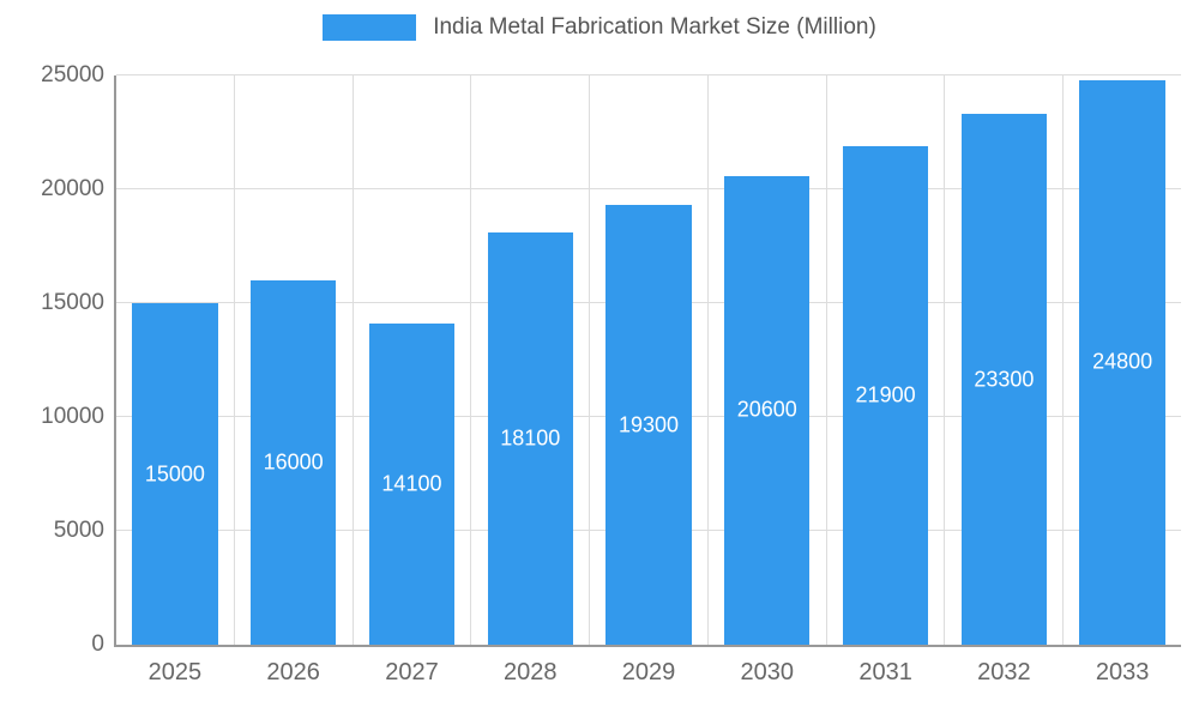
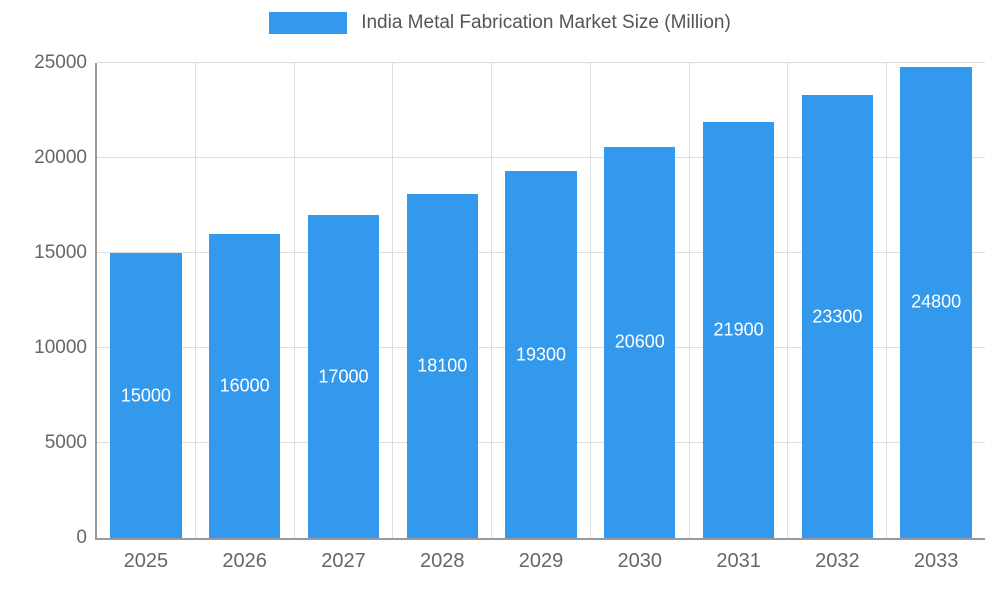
2027: 14100 -> 17000
